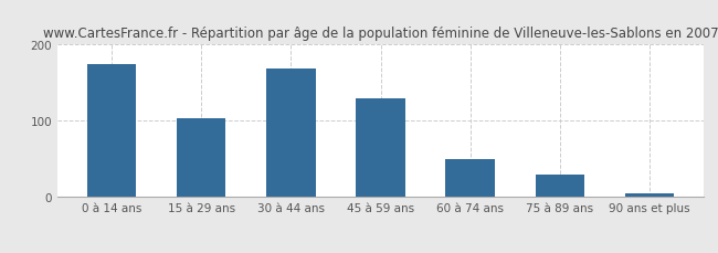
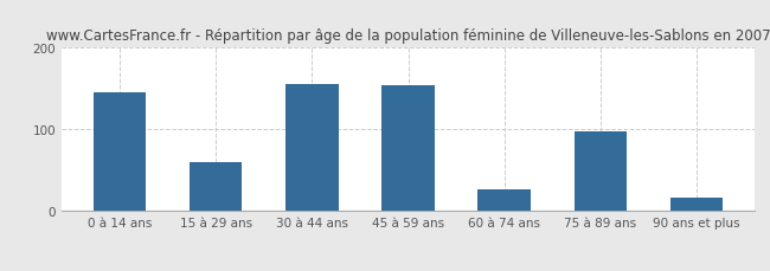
0 à 14 ans: 175 -> 146
15 à 29 ans: 103 -> 60
30 à 44 ans: 168 -> 156
45 à 59 ans: 130 -> 154
60 à 74 ans: 50 -> 26
75 à 89 ans: 30 -> 98
90 ans et plus: 5 -> 16
